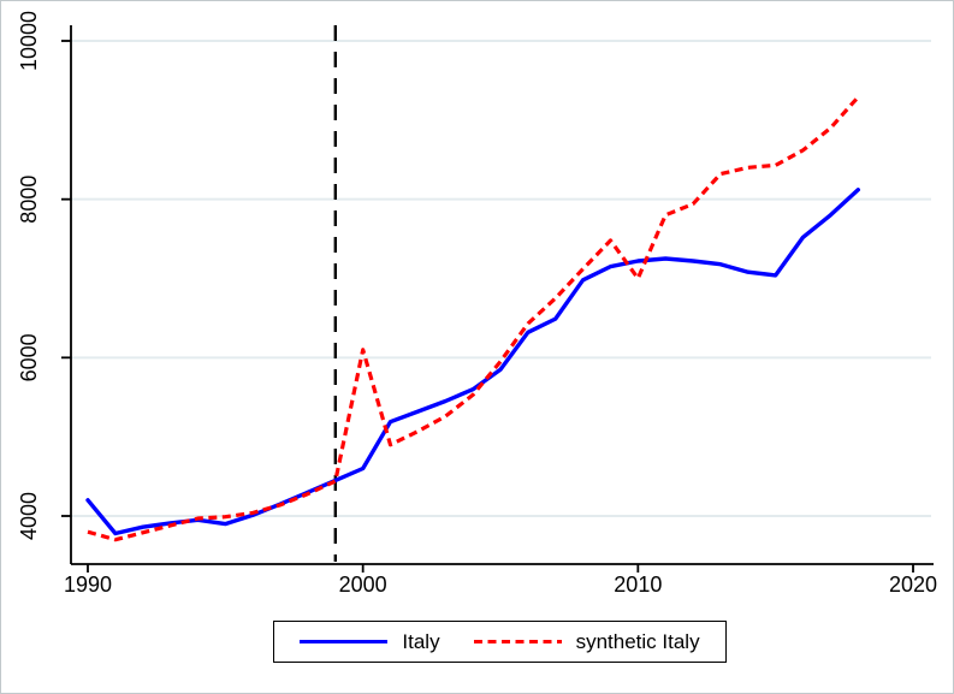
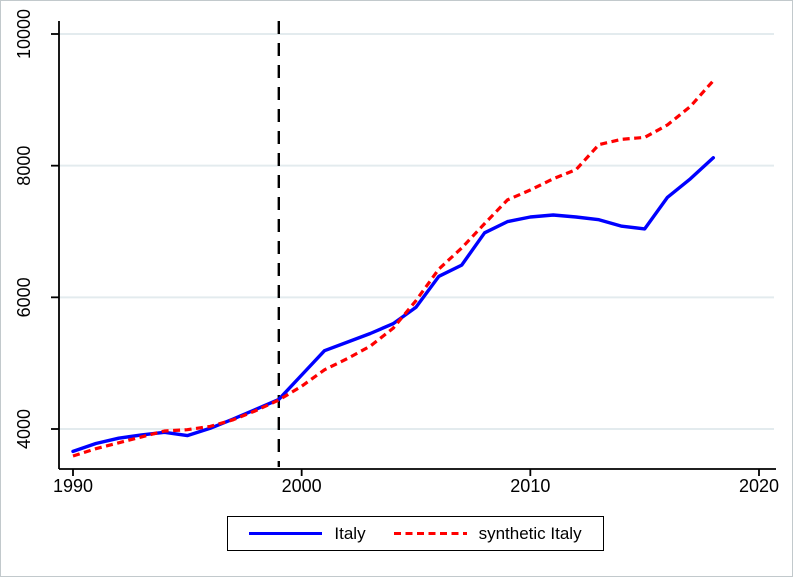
Italy/1990: 4200 -> 3700
synthetic Italy/1990: 3800 -> 3600
Italy/2000: 4600 -> 4800
synthetic Italy/2000: 6100 -> 4600
synthetic Italy/2010: 7000 -> 7600
